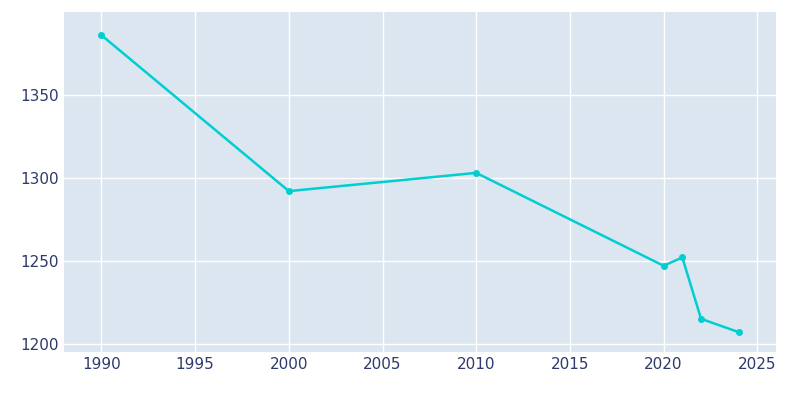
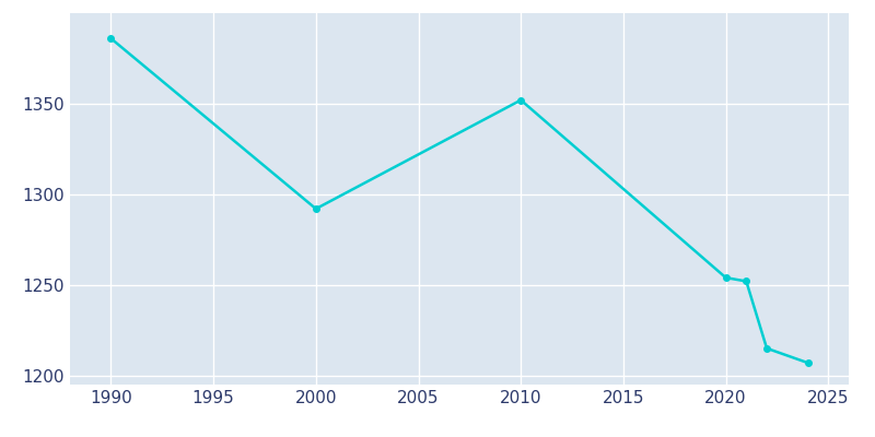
2010: 1303 -> 1352
2020: 1247 -> 1254
